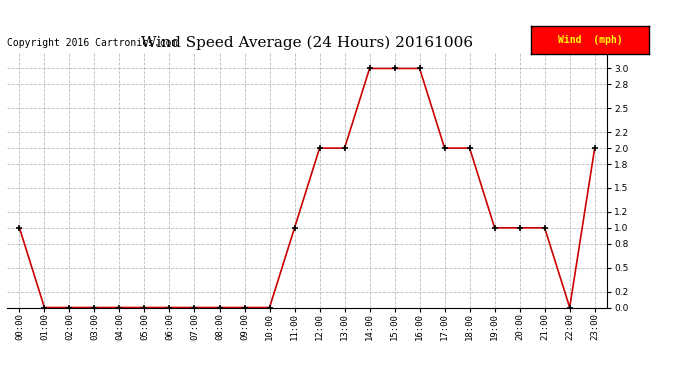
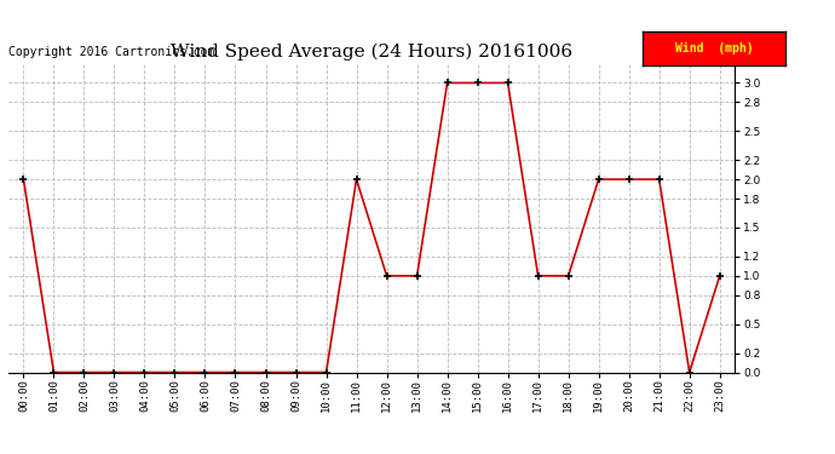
00:00: 1 -> 2
11:00: 1 -> 2
12:00: 2 -> 1
13:00: 2 -> 1
17:00: 2 -> 1
18:00: 2 -> 1
19:00: 1 -> 2
20:00: 1 -> 2
21:00: 1 -> 2
23:00: 2 -> 1
